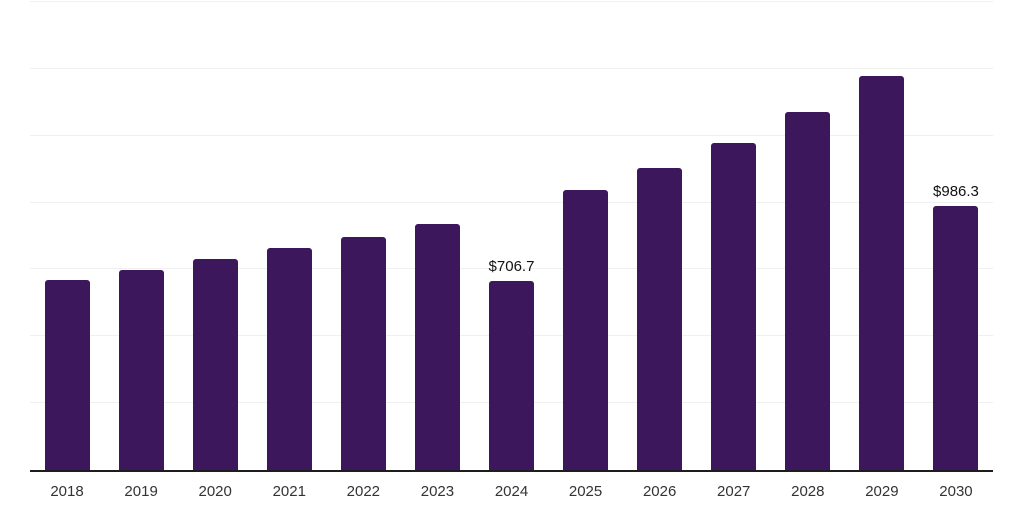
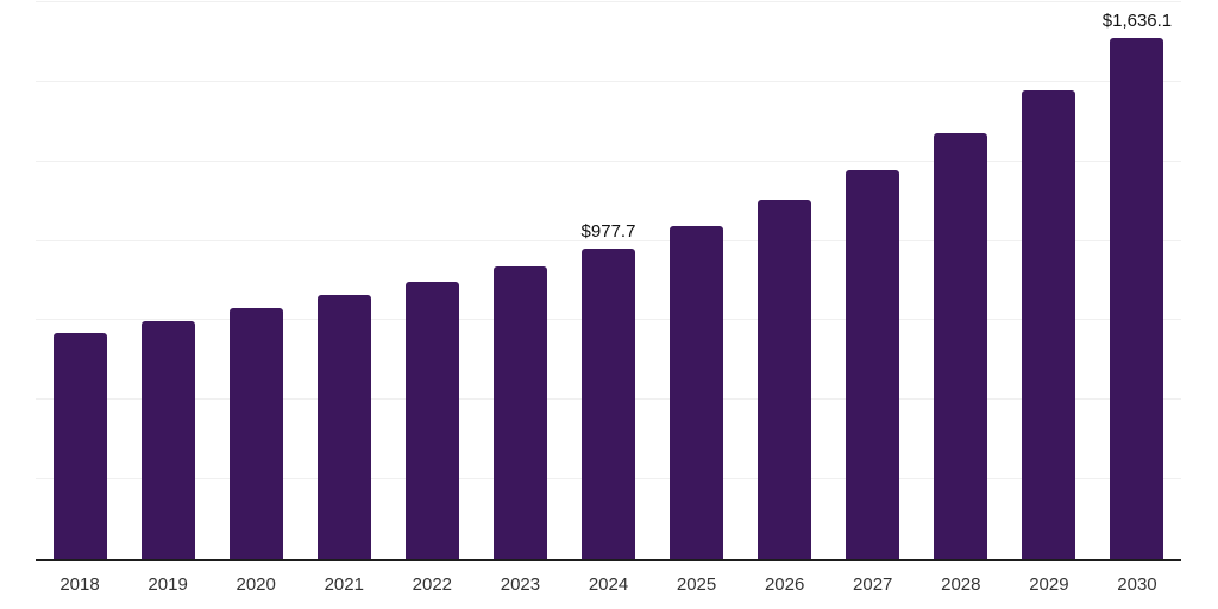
2024: $706.7 -> $977.7
2030: $986.3 -> $1,636.1
